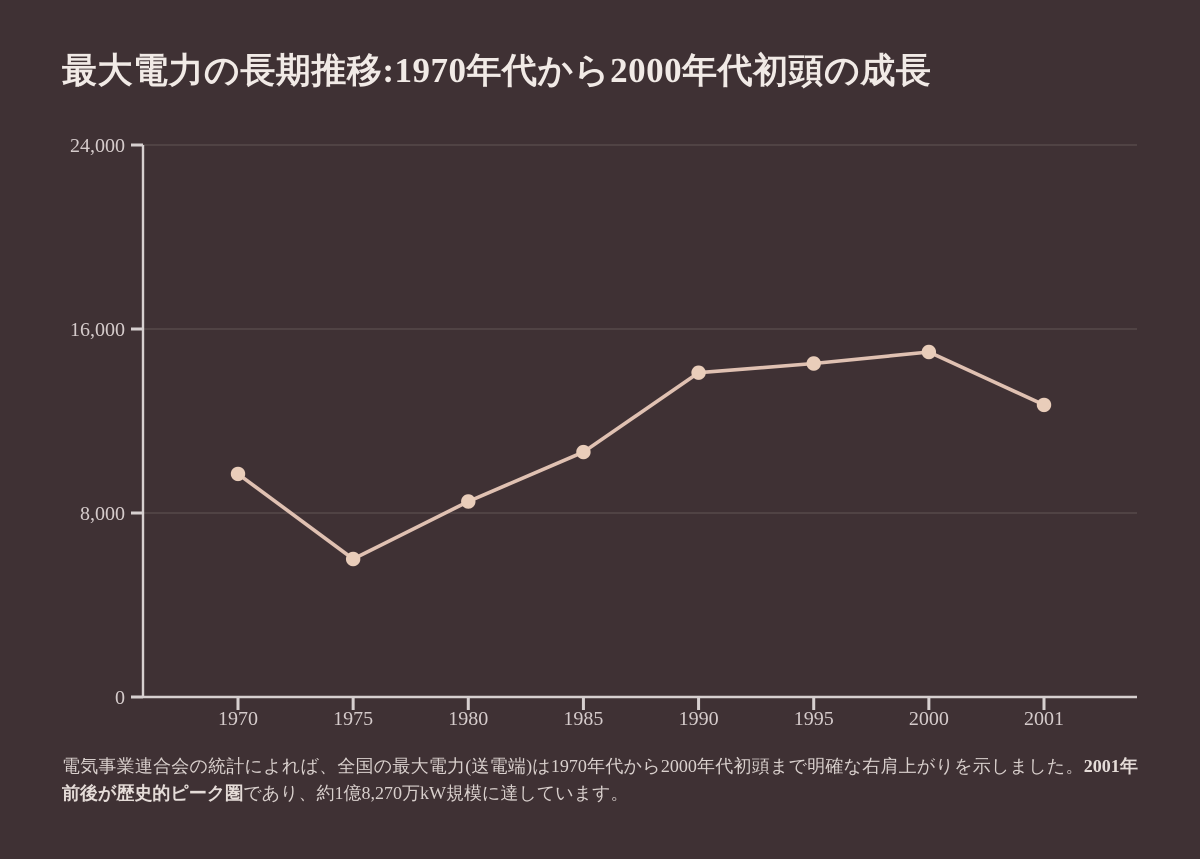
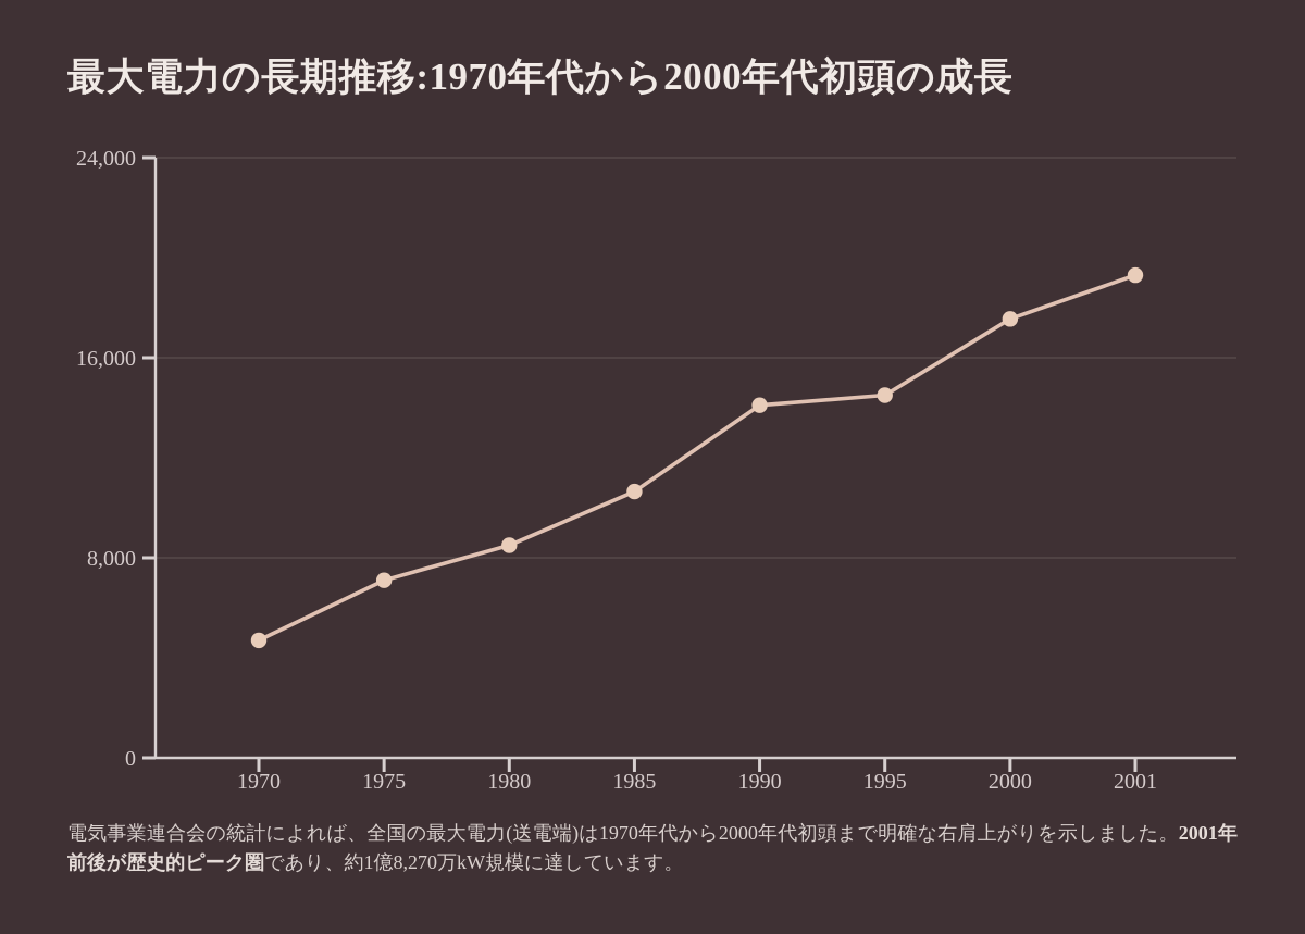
1970: 9700 -> 4700
1975: 6000 -> 7100
2000: 15000 -> 17600
2001: 12700 -> 19300
